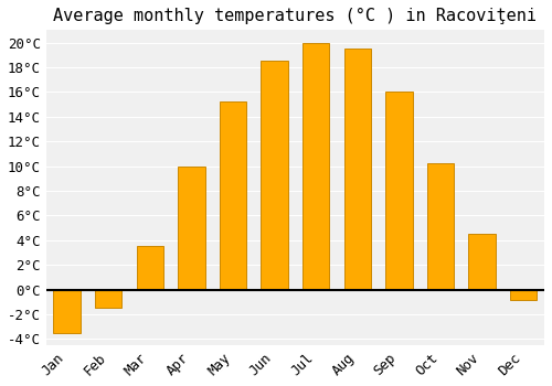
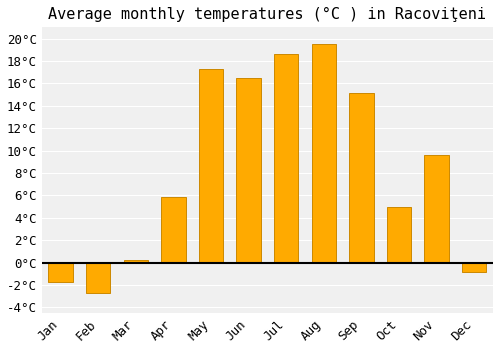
Jan: -3.5°C -> -1.7°C
Feb: -1.5°C -> -2.7°C
Mar: 3.5°C -> 0.2°C
Apr: 10.0°C -> 5.9°C
May: 15.2°C -> 17.3°C
Jun: 18.5°C -> 16.5°C
Jul: 20.0°C -> 18.6°C
Sep: 16.0°C -> 15.1°C
Oct: 10.2°C -> 5.0°C
Nov: 4.5°C -> 9.6°C
